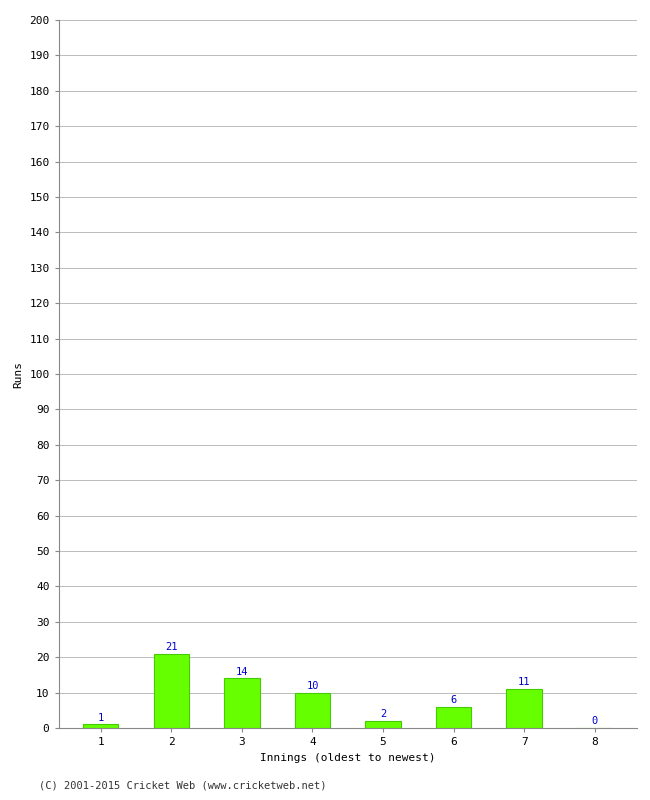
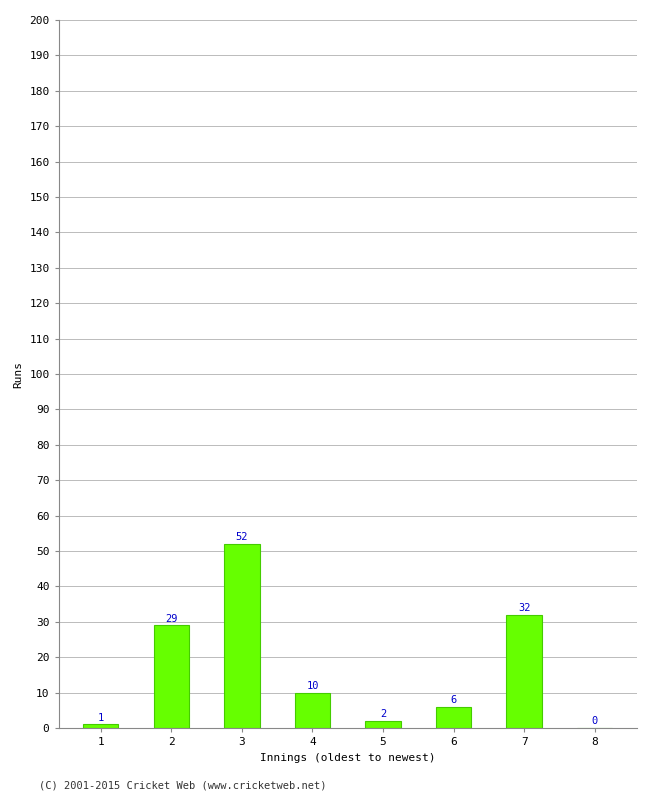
2: 21 -> 29
3: 14 -> 52
7: 11 -> 32
